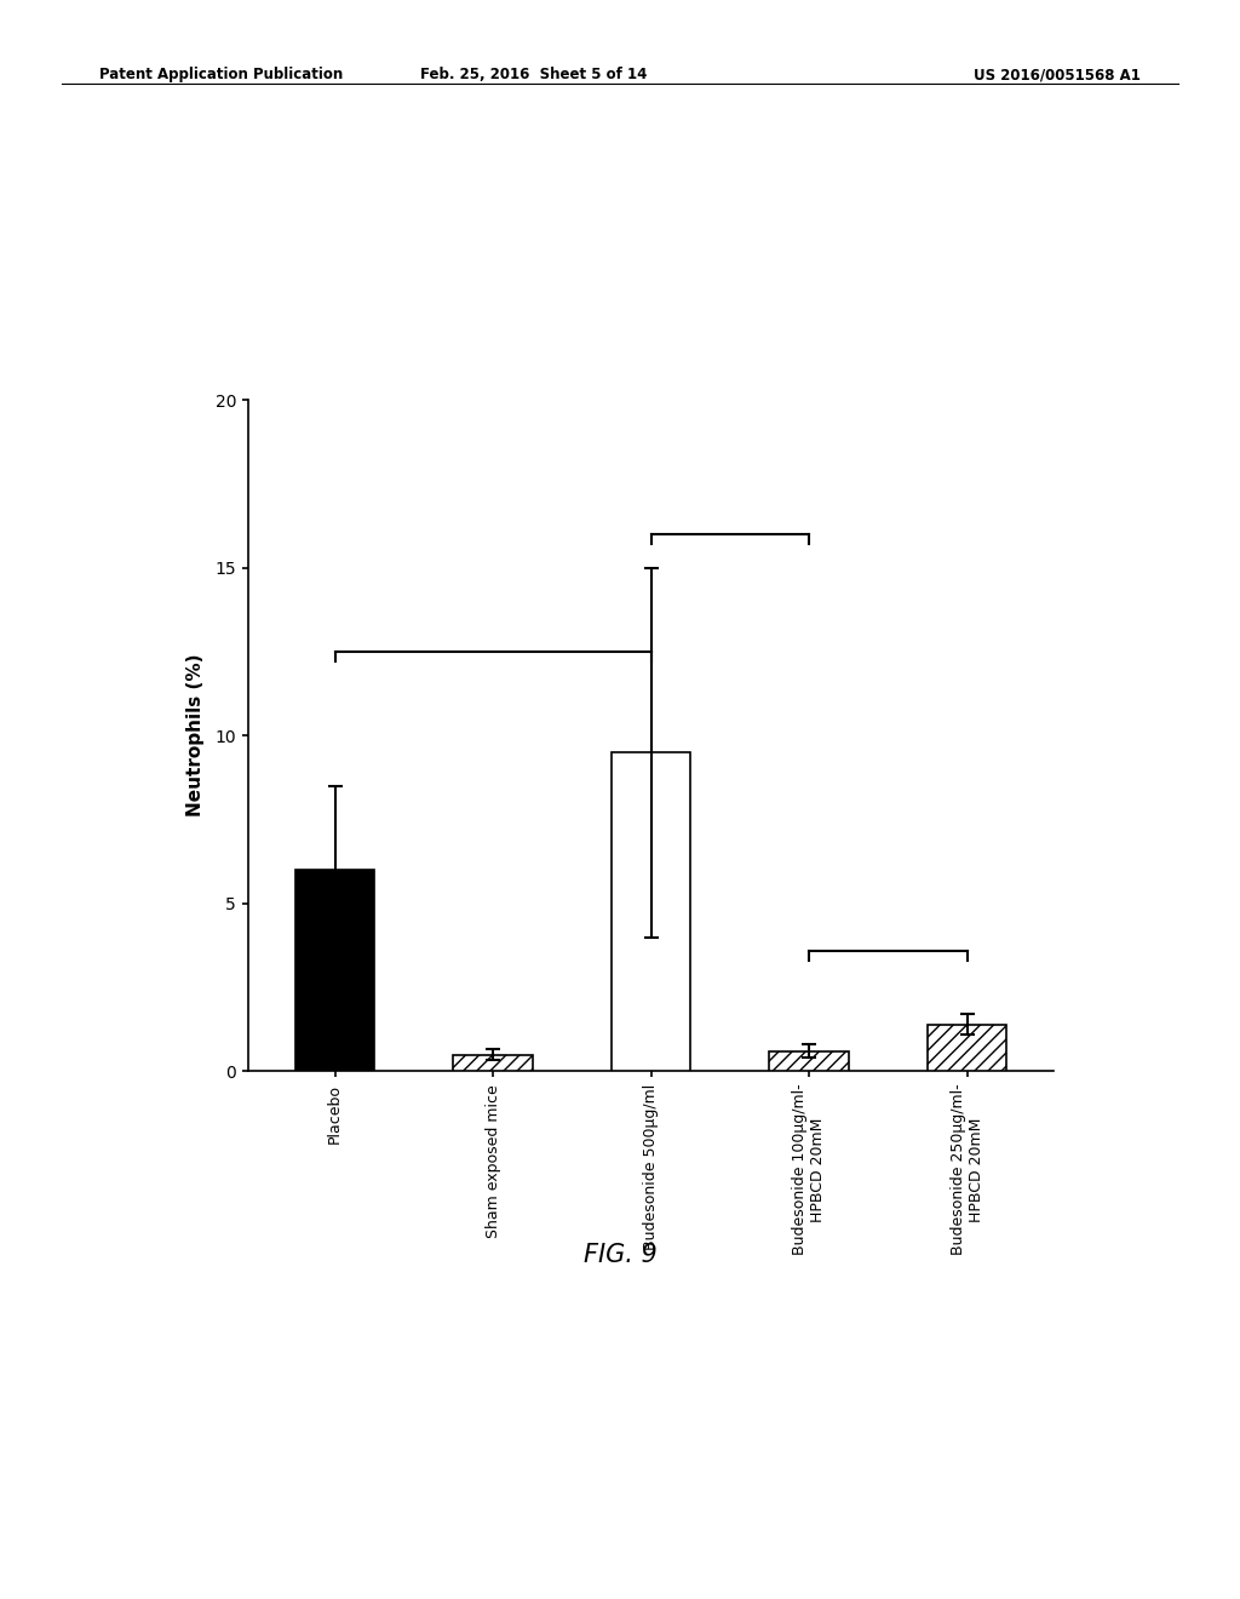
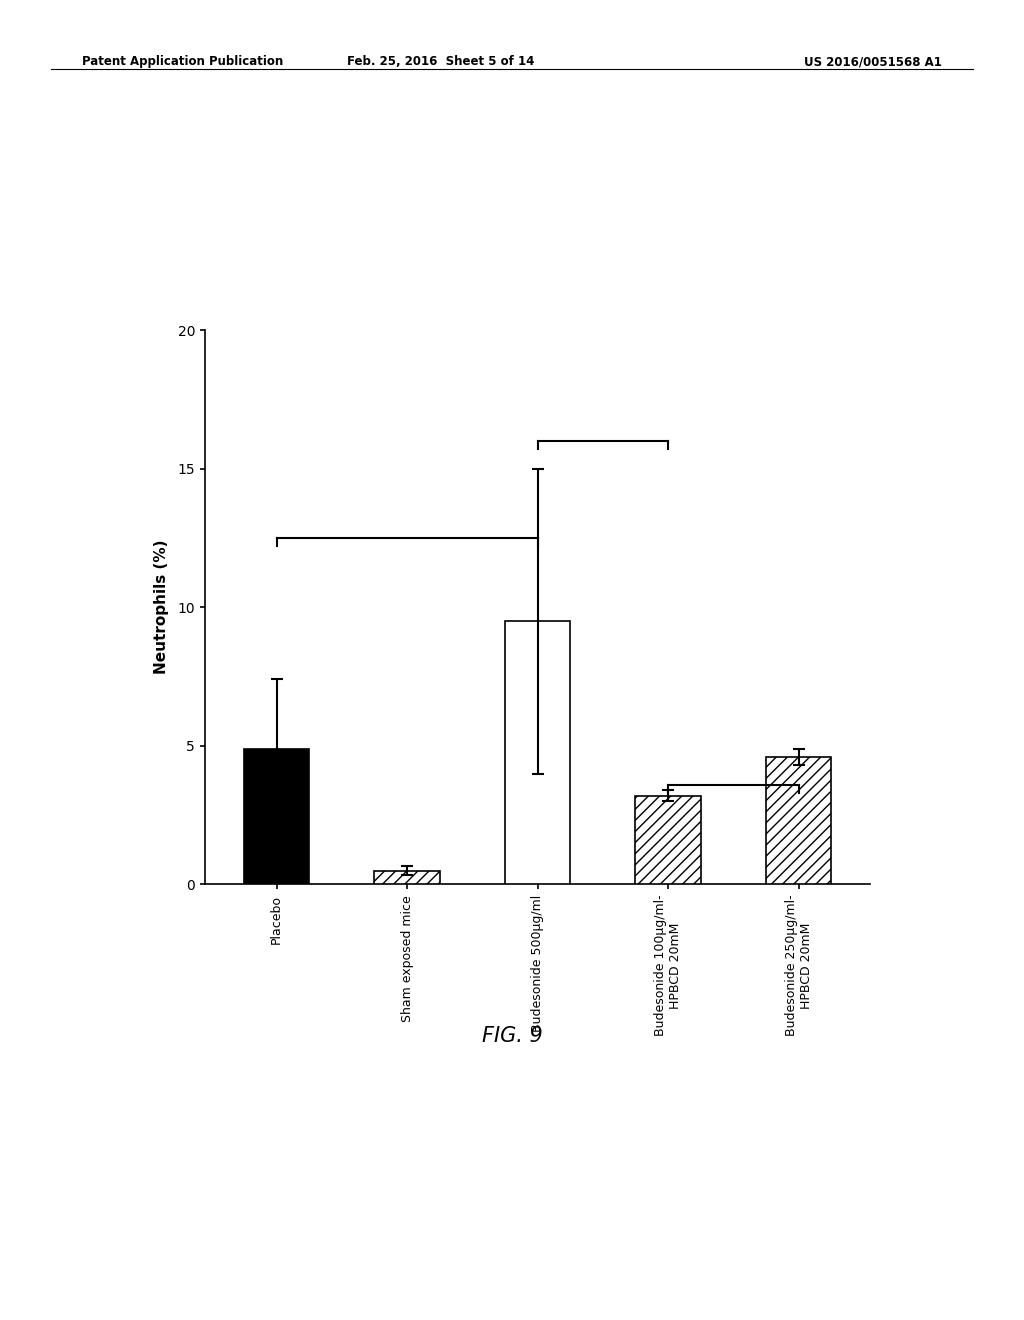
Placebo: 6.0 -> 4.9
Budesonide 100μg/ml- HPBCD 20mM: 0.6 -> 3.2
Budesonide 250μg/ml- HPBCD 20mM: 1.4 -> 4.6
